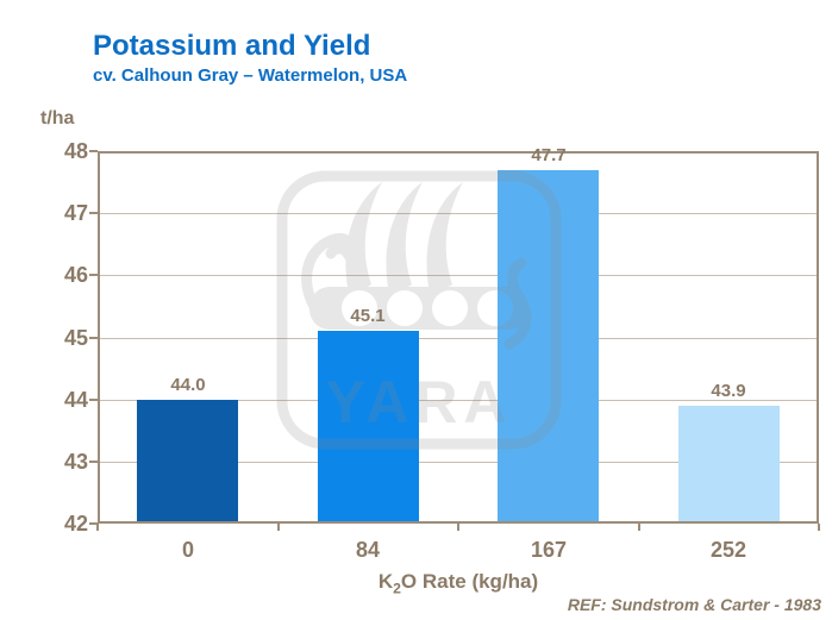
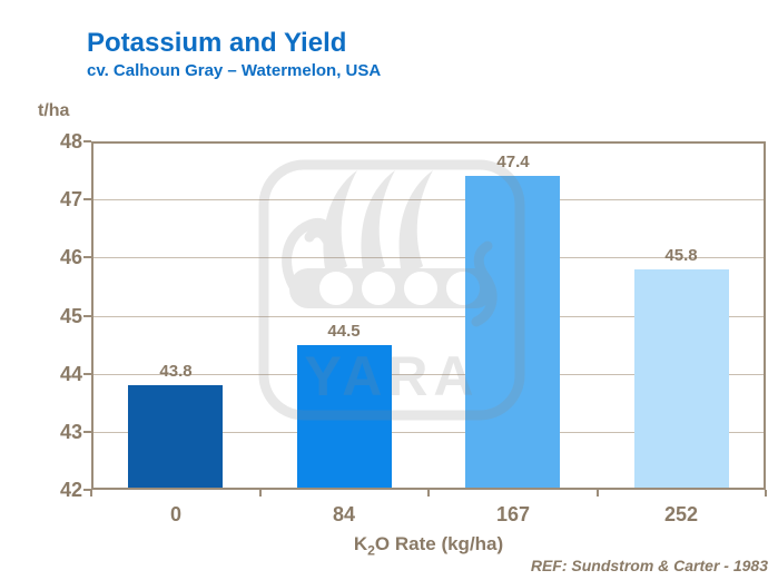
0: 44.0 -> 43.8
84: 45.1 -> 44.5
167: 47.7 -> 47.4
252: 43.9 -> 45.8
